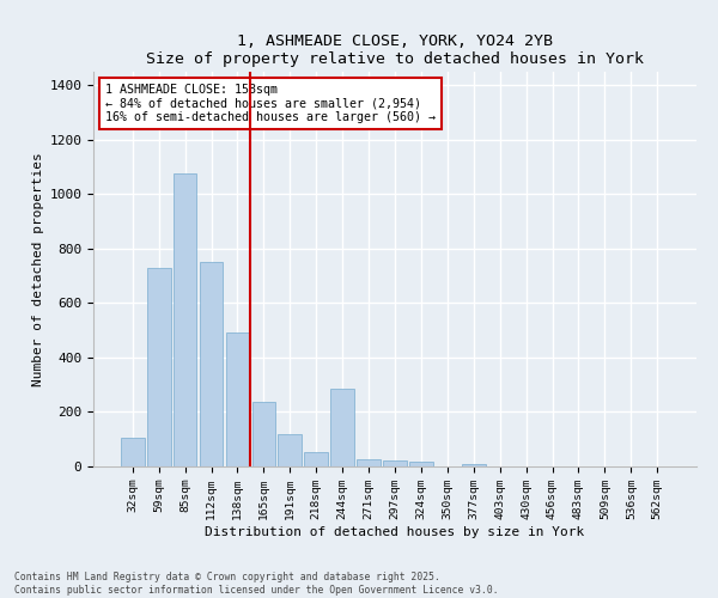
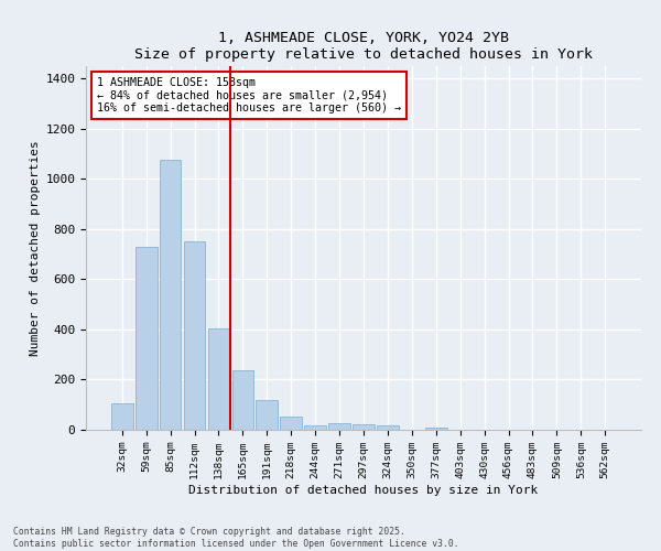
138sqm: 490 -> 405
244sqm: 285 -> 18
